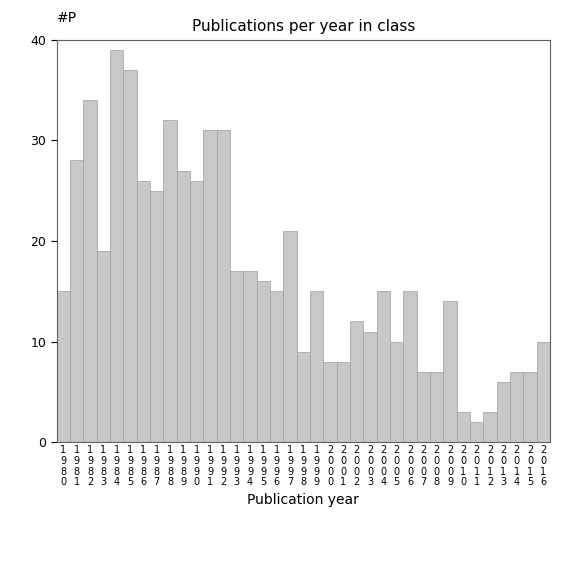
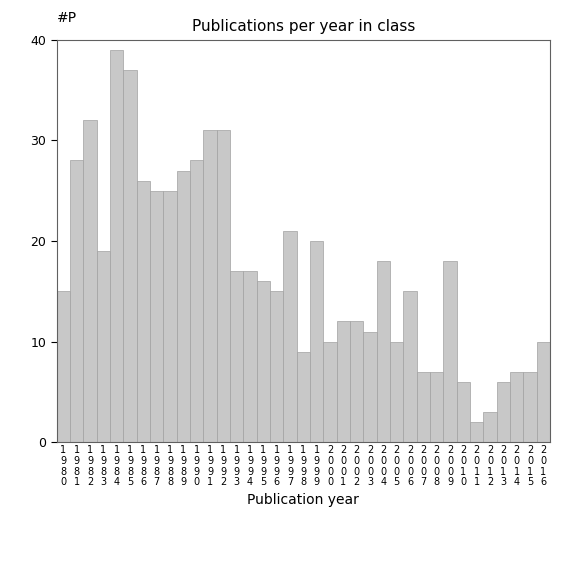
1 9 8 2: 34 -> 32
1 9 8 8: 32 -> 25
1 9 9 0: 26 -> 28
1 9 9 9: 15 -> 20
2 0 0 0: 8 -> 10
2 0 0 1: 8 -> 12
2 0 0 4: 15 -> 18
2 0 0 9: 14 -> 18
2 0 1 0: 3 -> 6
